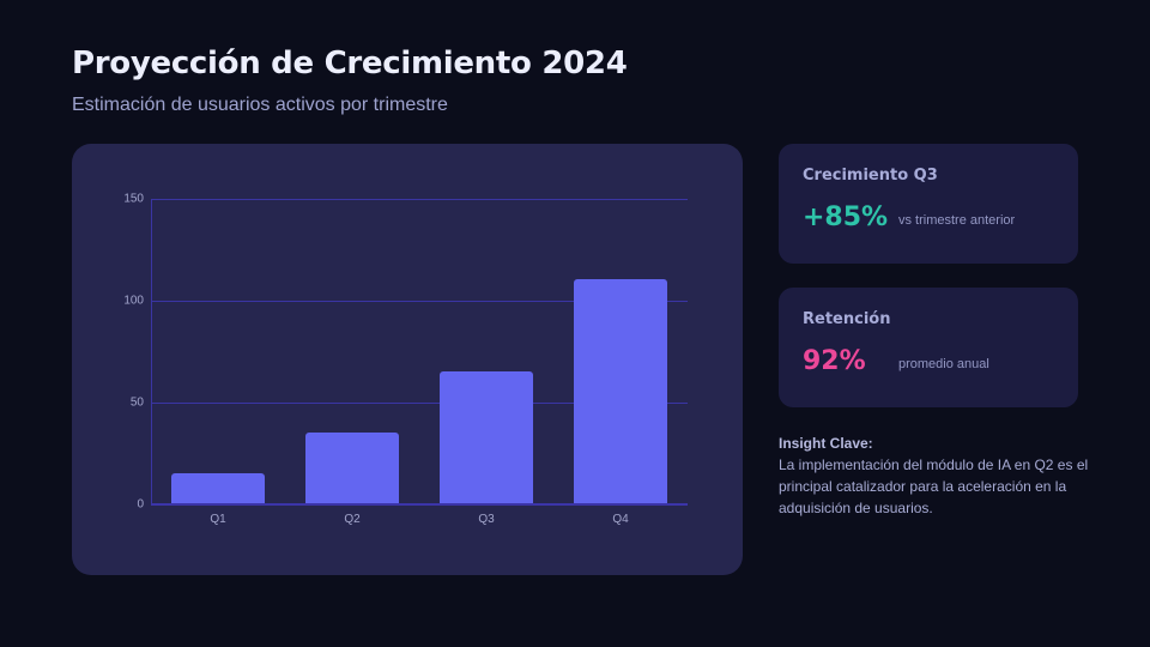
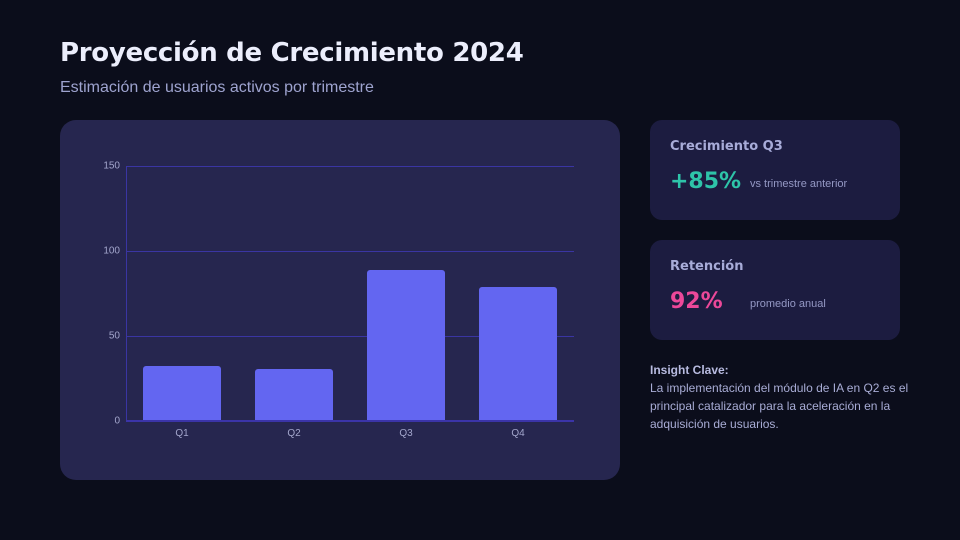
Q1: 15 -> 32
Q2: 35 -> 30
Q3: 65 -> 88
Q4: 110 -> 78
